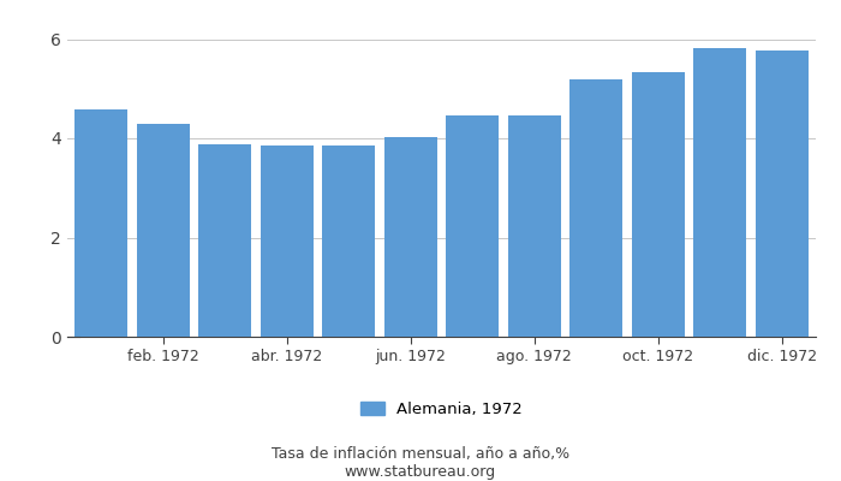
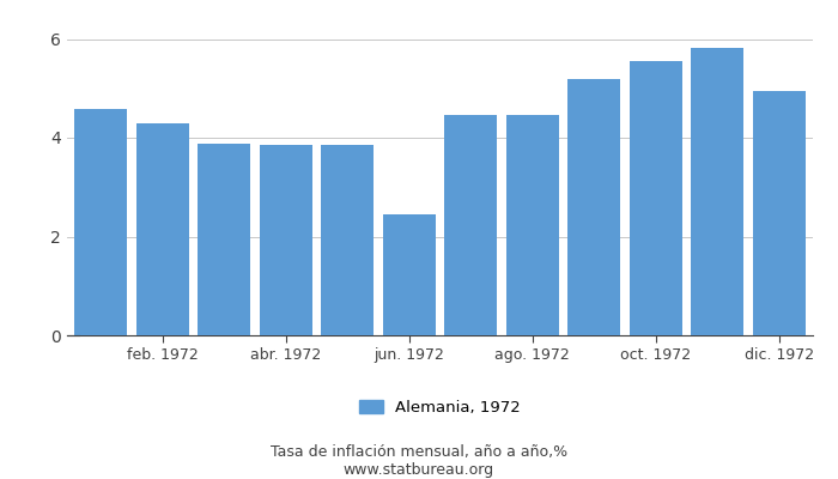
jun. 1972: 4.03 -> 2.45
oct. 1972: 5.33 -> 5.55
dic. 1972: 5.78 -> 4.95
